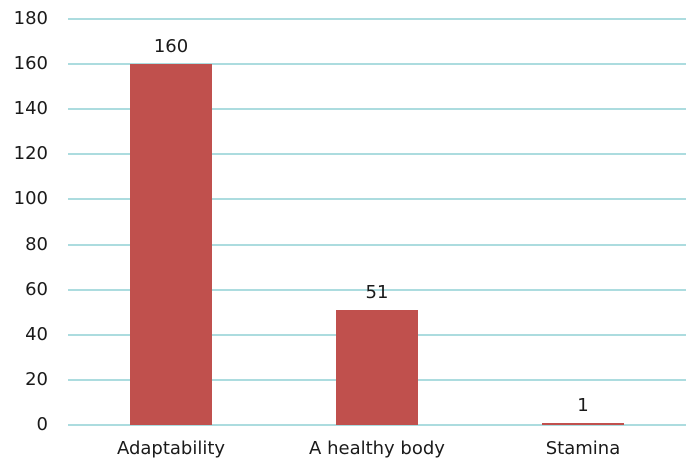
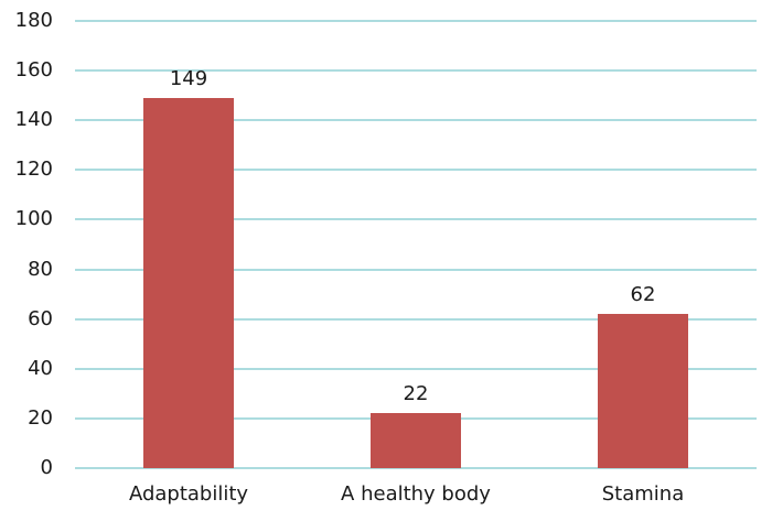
Adaptability: 160 -> 149
A healthy body: 51 -> 22
Stamina: 1 -> 62
